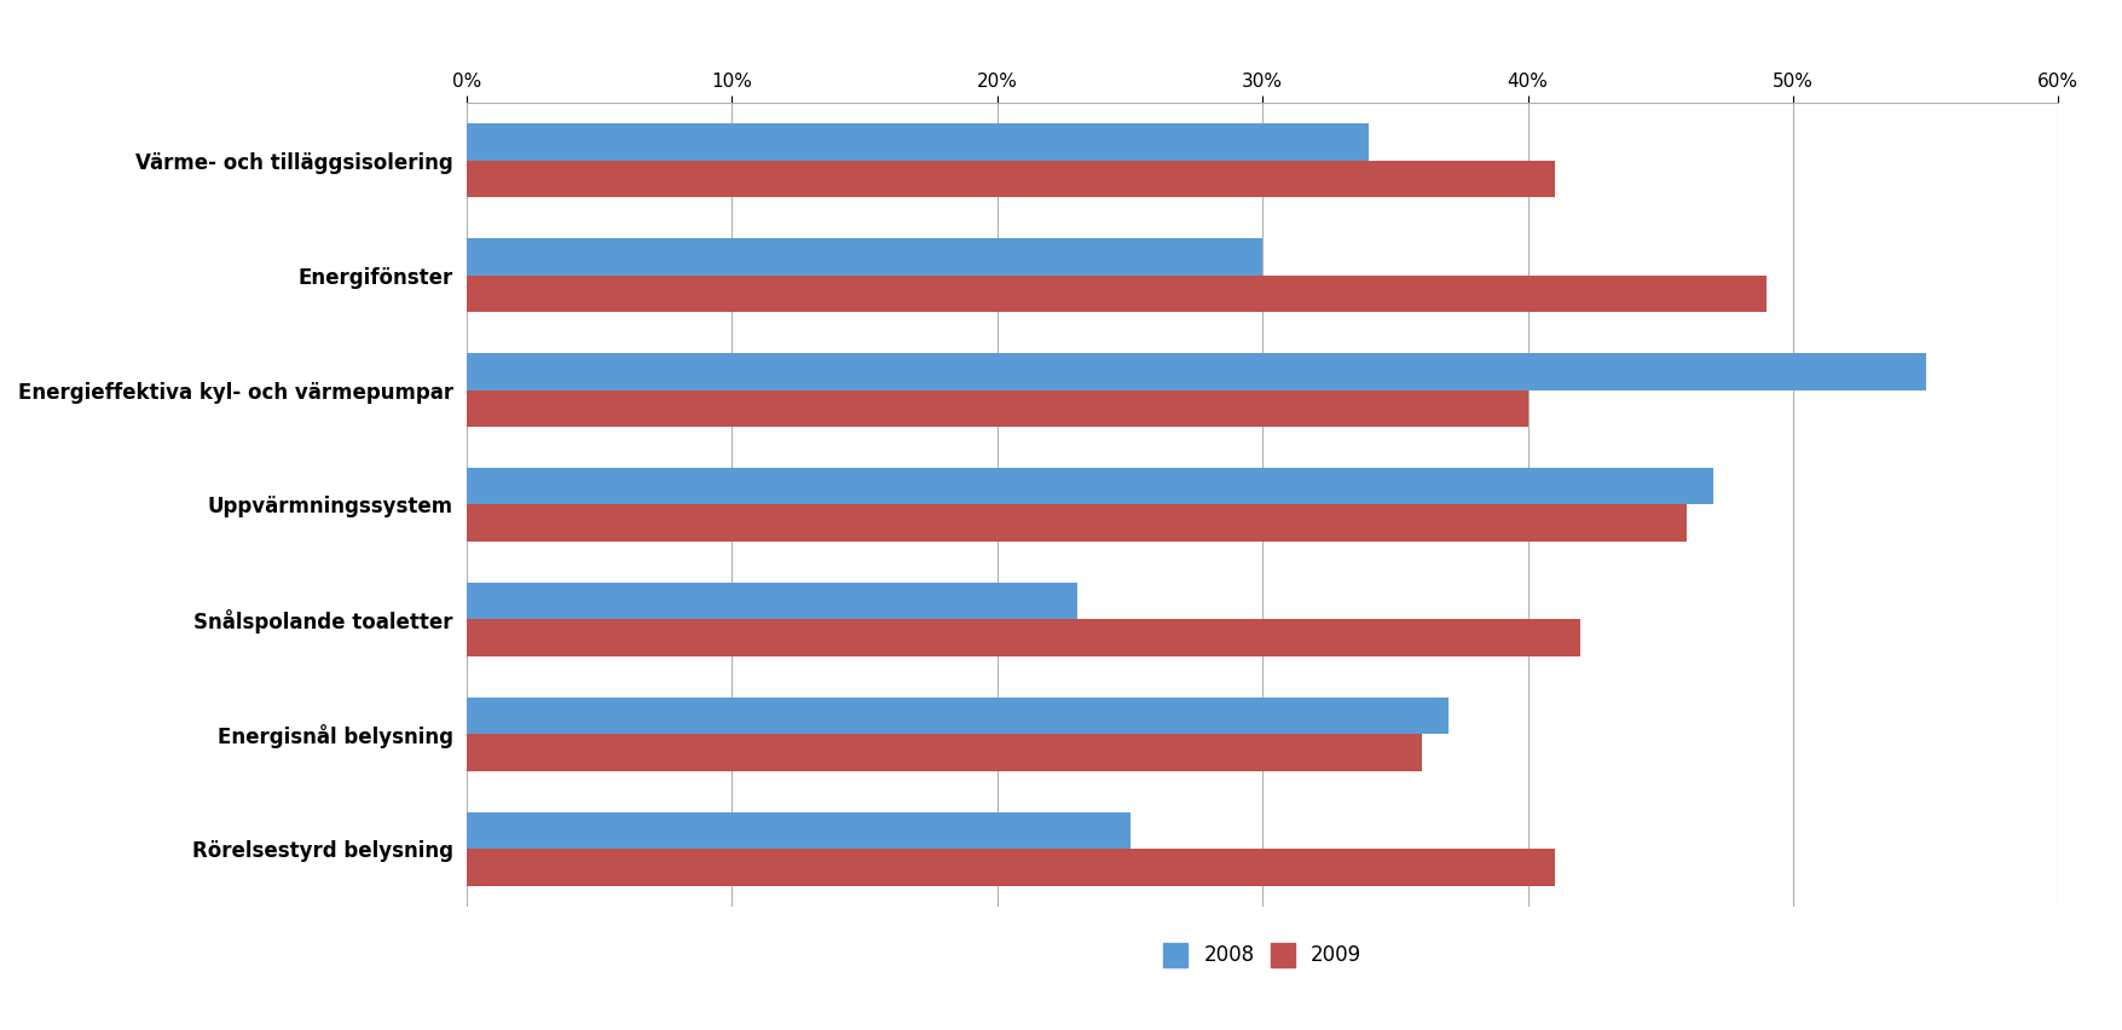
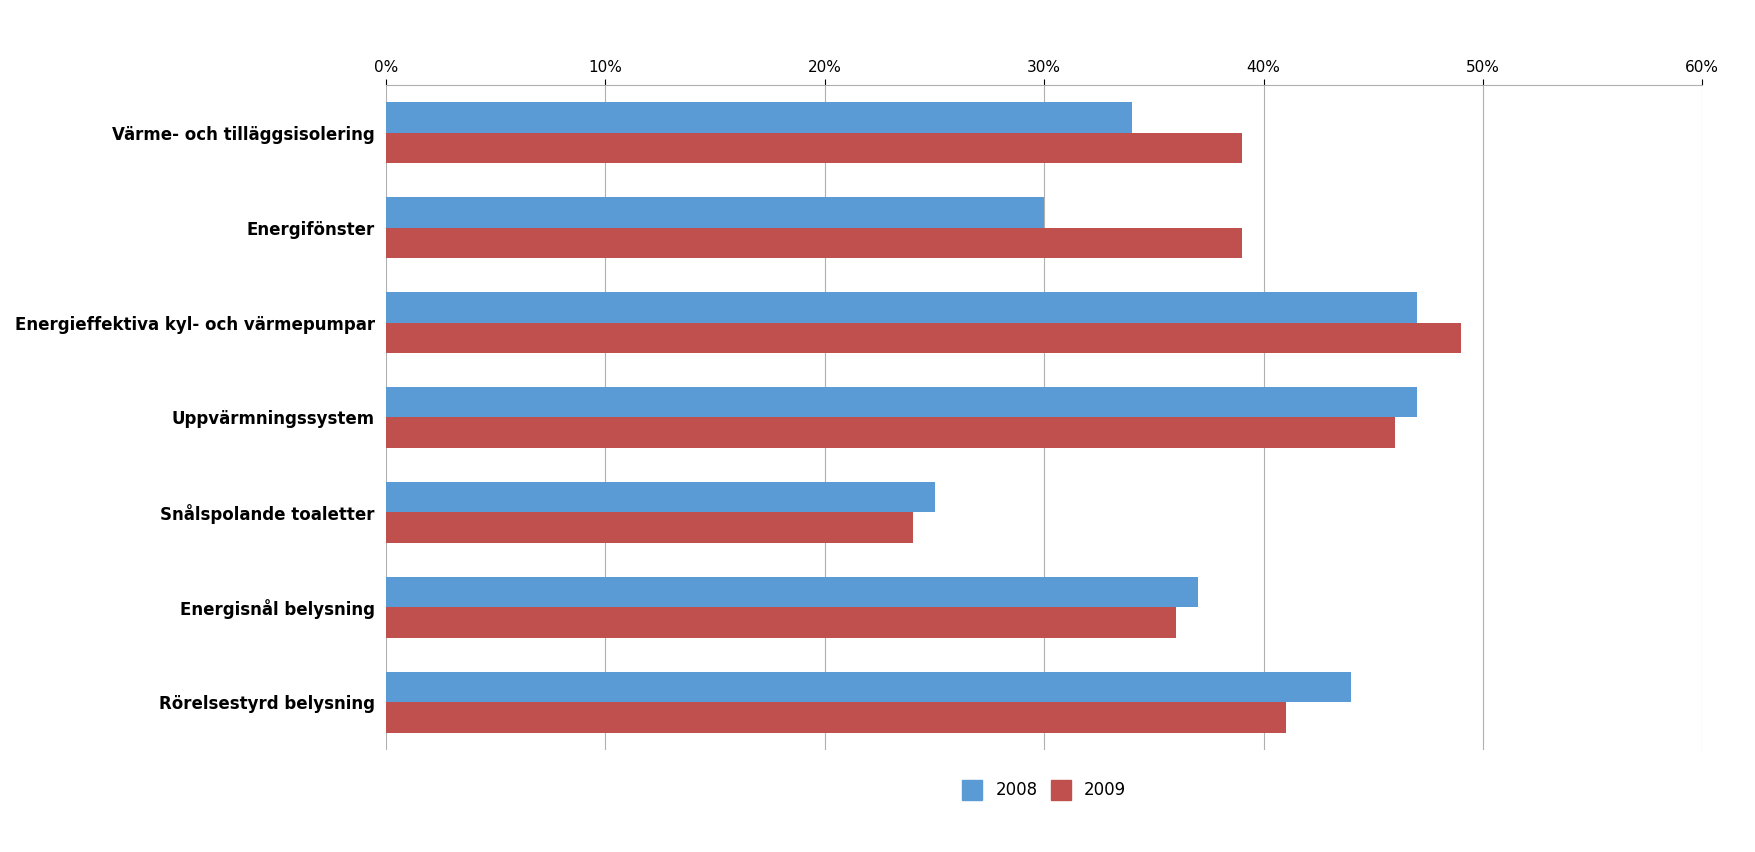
2009/Värme- och tilläggsisolering: 41% -> 39%
2009/Energifönster: 49% -> 39%
2008/Energieffektiva kyl- och värmepumpar: 55% -> 47%
2009/Energieffektiva kyl- och värmepumpar: 40% -> 49%
2008/Snålspolande toaletter: 23% -> 25%
2009/Snålspolande toaletter: 42% -> 24%
2008/Rörelsestyrd belysning: 25% -> 44%
